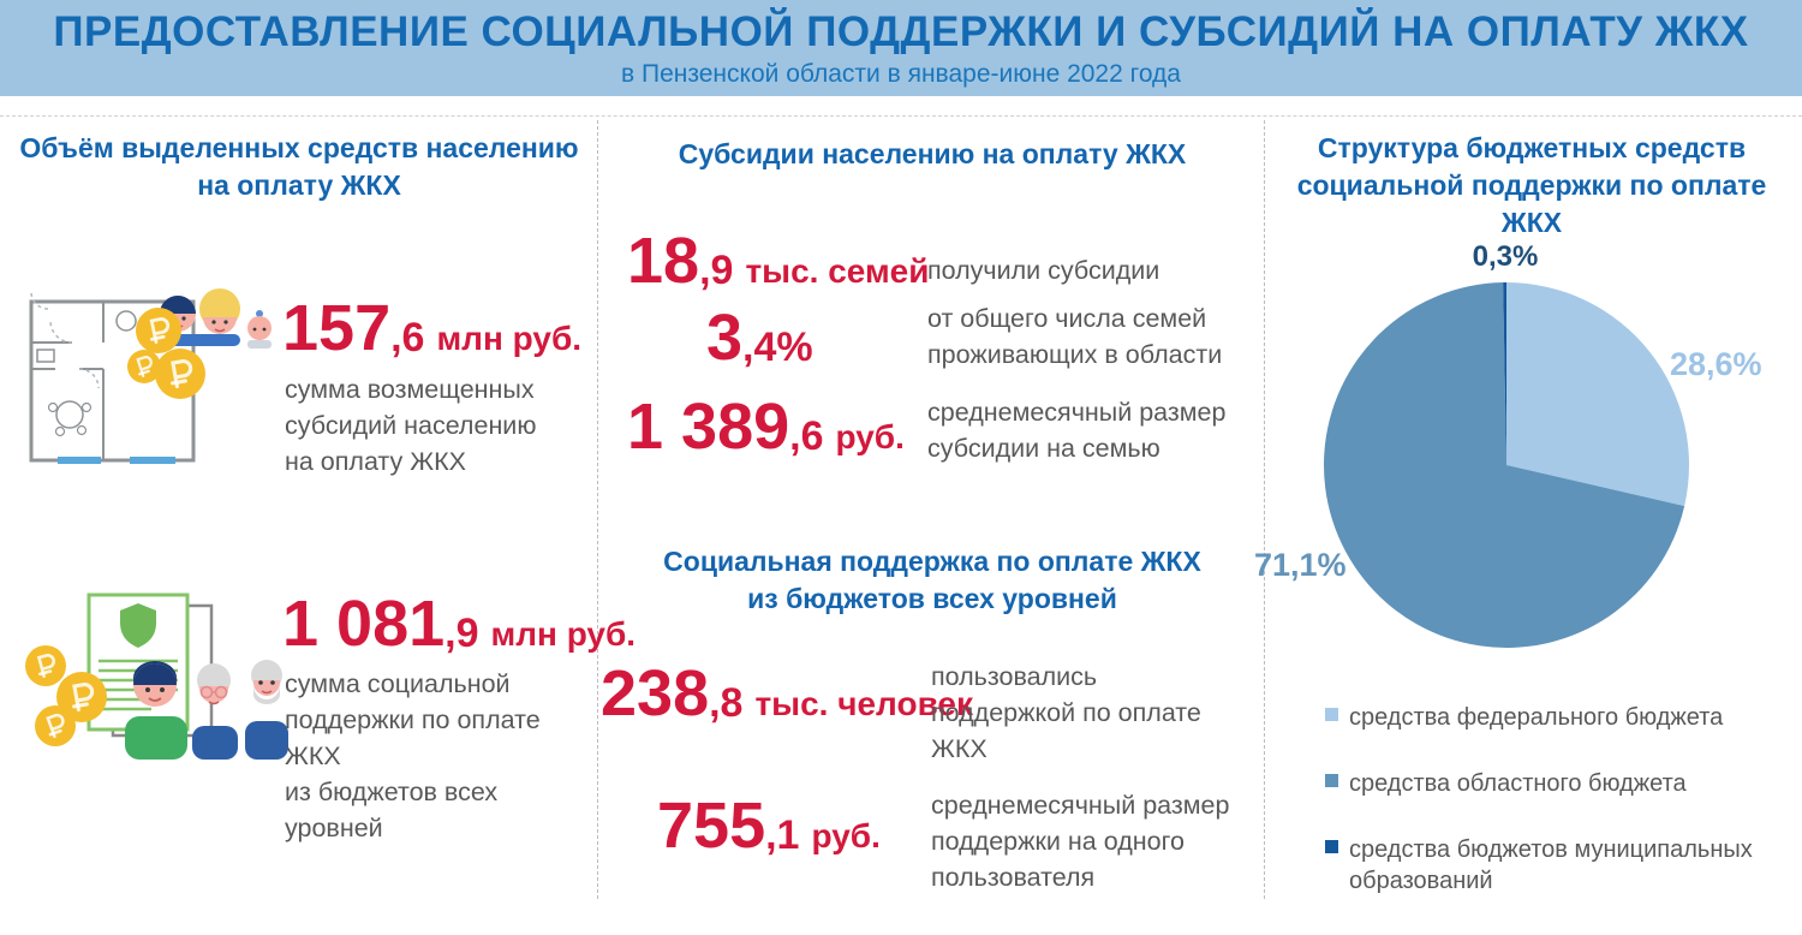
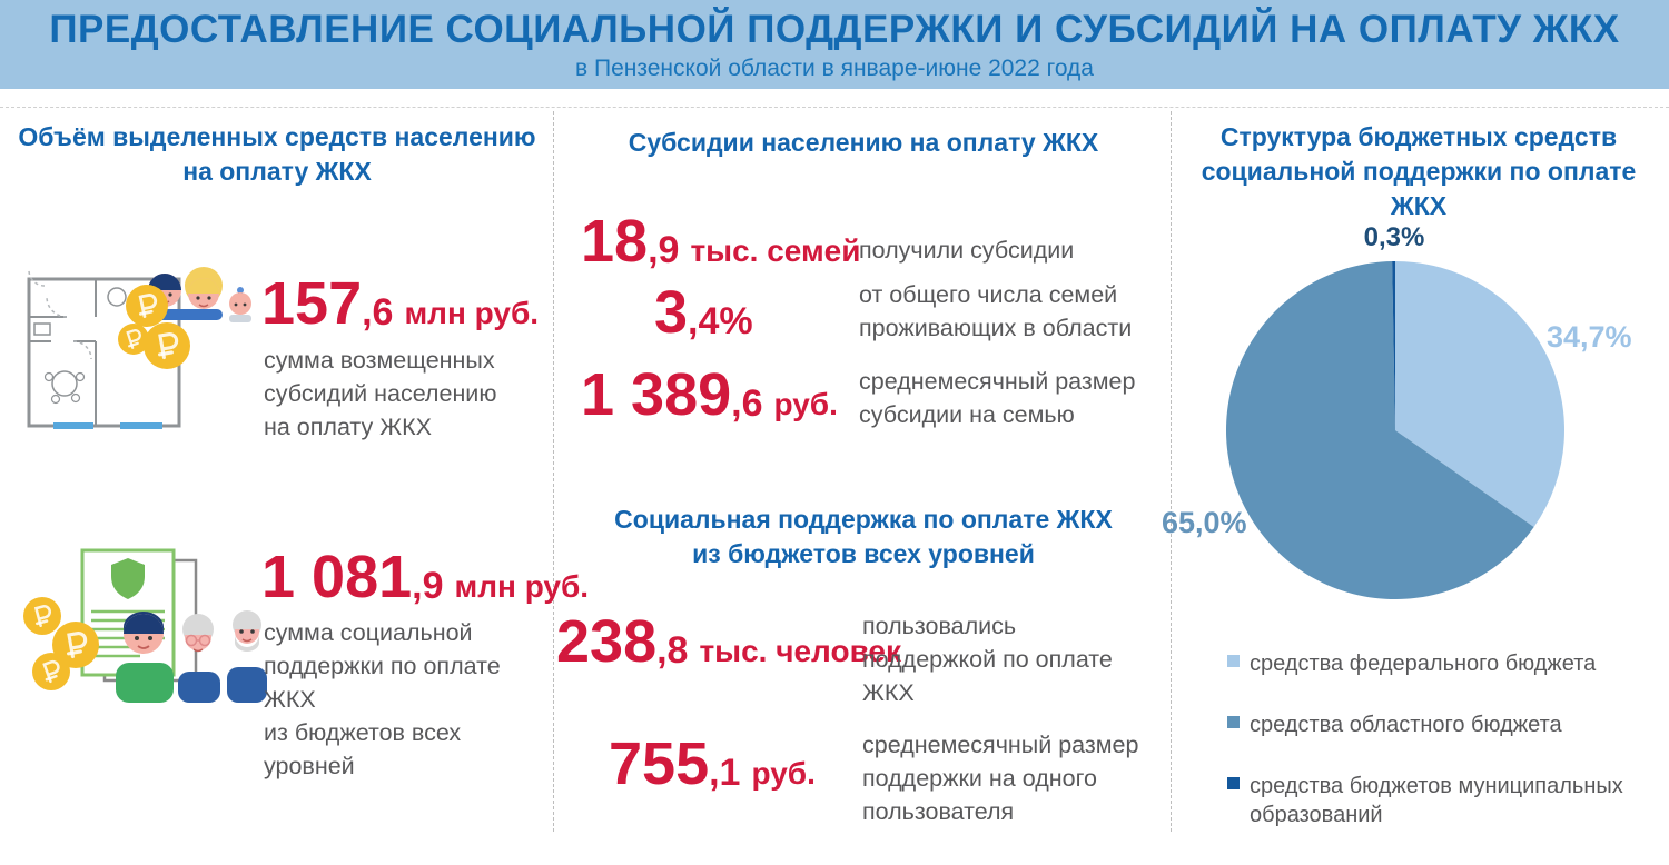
средства федерального бюджета: 28,6% -> 34,7%
средства областного бюджета: 71,1% -> 65,0%
